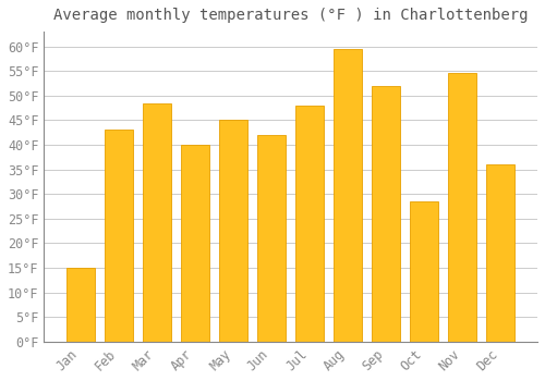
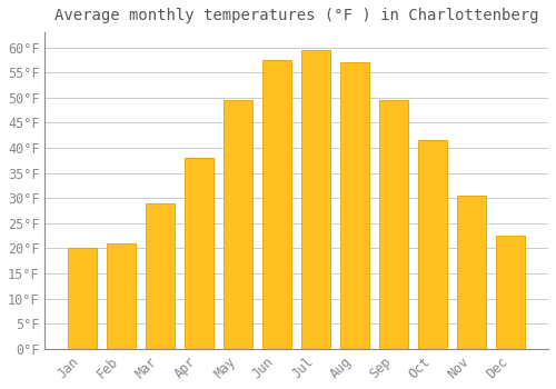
Jan: 15.0°F -> 20.0°F
Feb: 43.0°F -> 21.0°F
Mar: 48.5°F -> 29.0°F
Apr: 40.0°F -> 38.0°F
May: 45.0°F -> 49.5°F
Jun: 42.0°F -> 57.5°F
Jul: 48.0°F -> 59.5°F
Aug: 59.5°F -> 57.0°F
Sep: 52.0°F -> 49.5°F
Oct: 28.5°F -> 41.5°F
Nov: 54.5°F -> 30.5°F
Dec: 36.0°F -> 22.5°F
